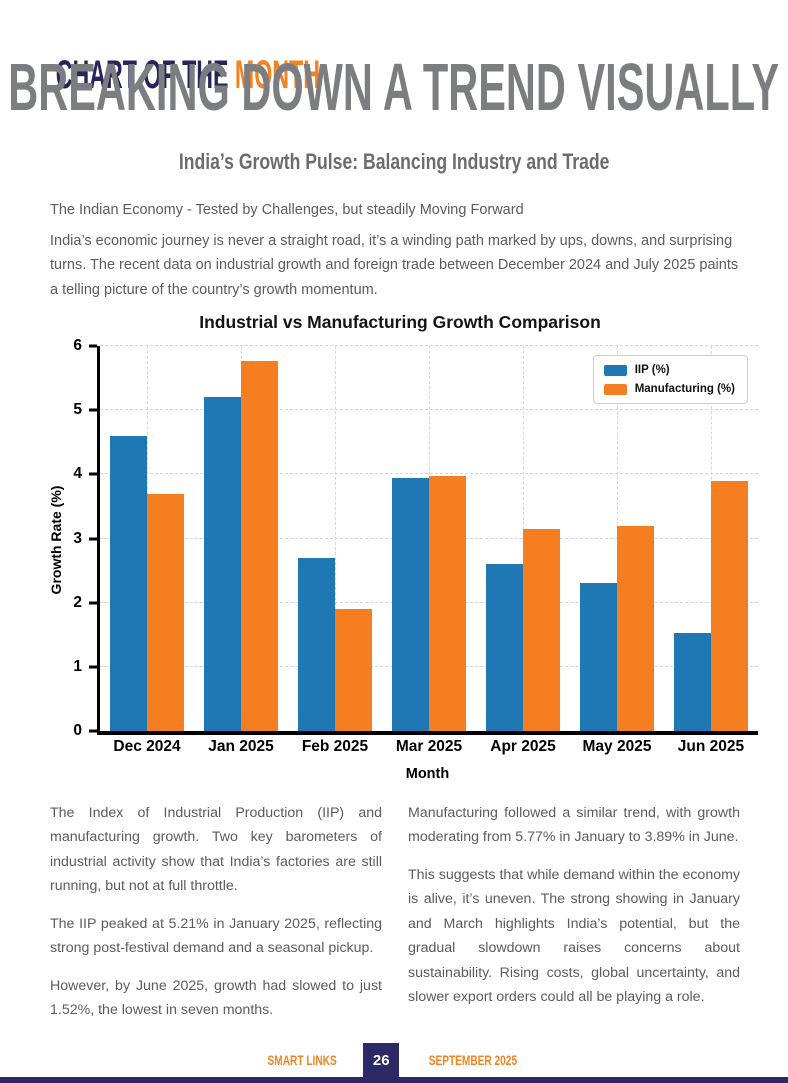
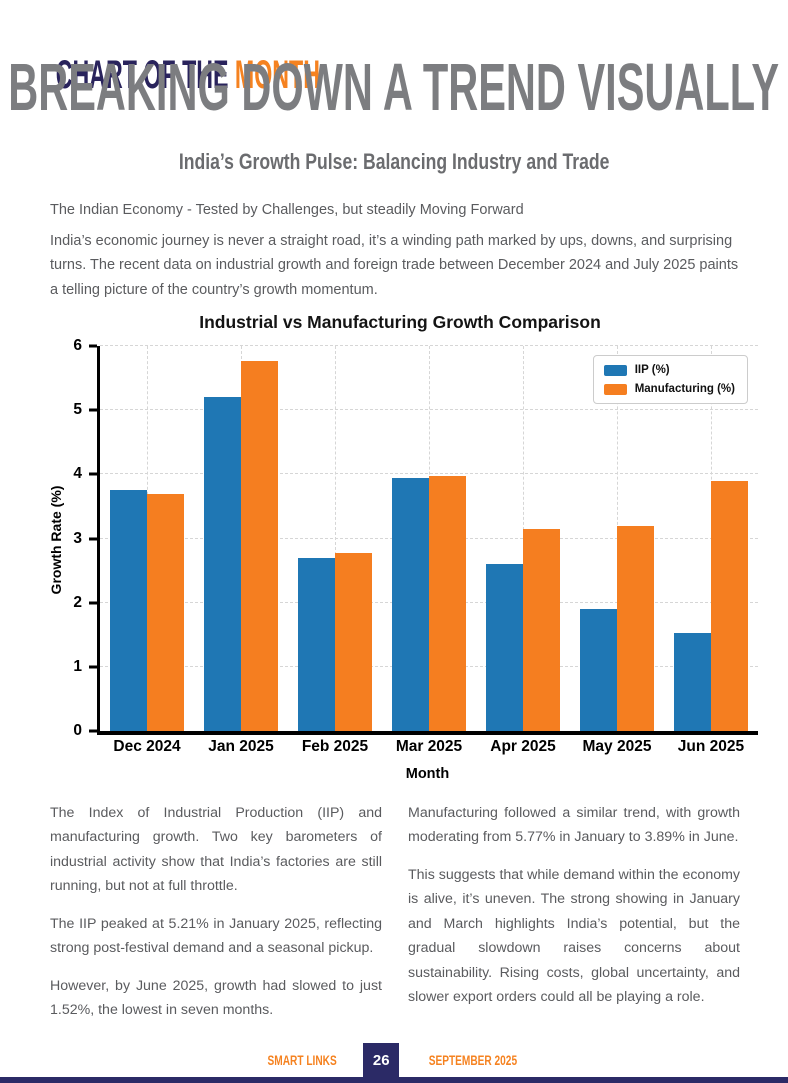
IIP (%)/Dec 2024: 4.6 -> 3.8
Manufacturing (%)/Feb 2025: 1.9 -> 2.8
IIP (%)/May 2025: 2.3 -> 1.9
